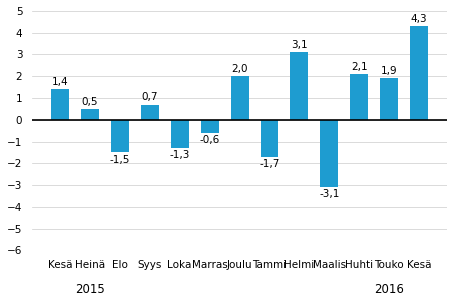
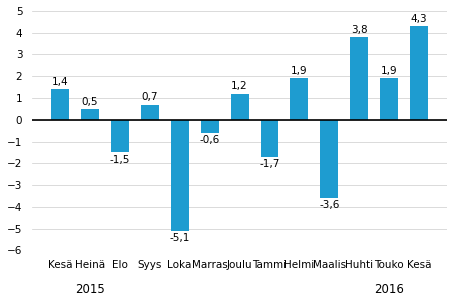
Loka: -1,3 -> -5,1
Joulu: 2,0 -> 1,2
Helmi: 3,1 -> 1,9
Maalis: -3,1 -> -3,6
Huhti: 2,1 -> 3,8
